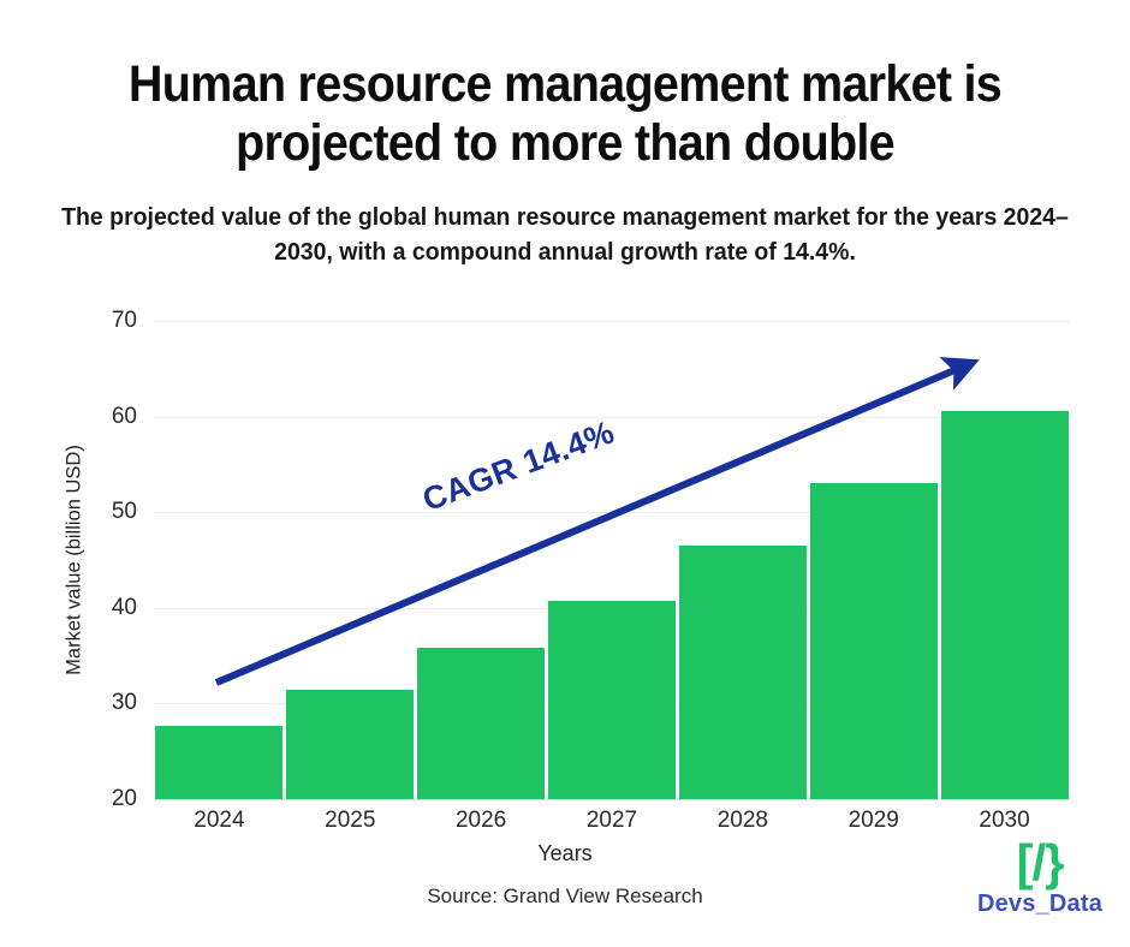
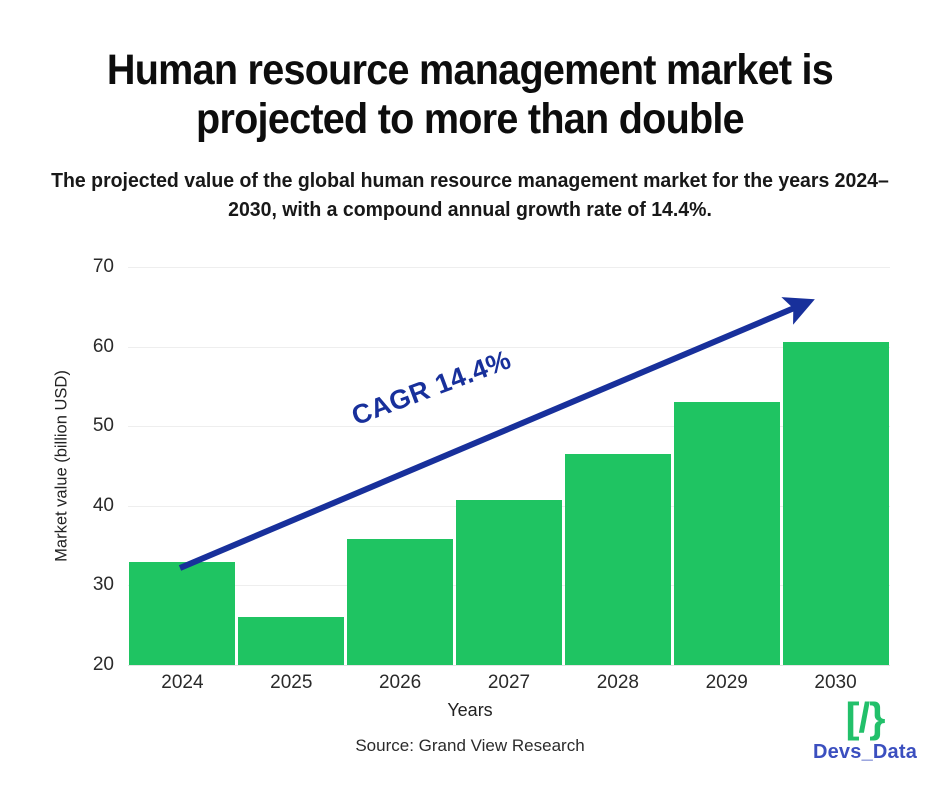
2024: 28 -> 33
2025: 31 -> 26
